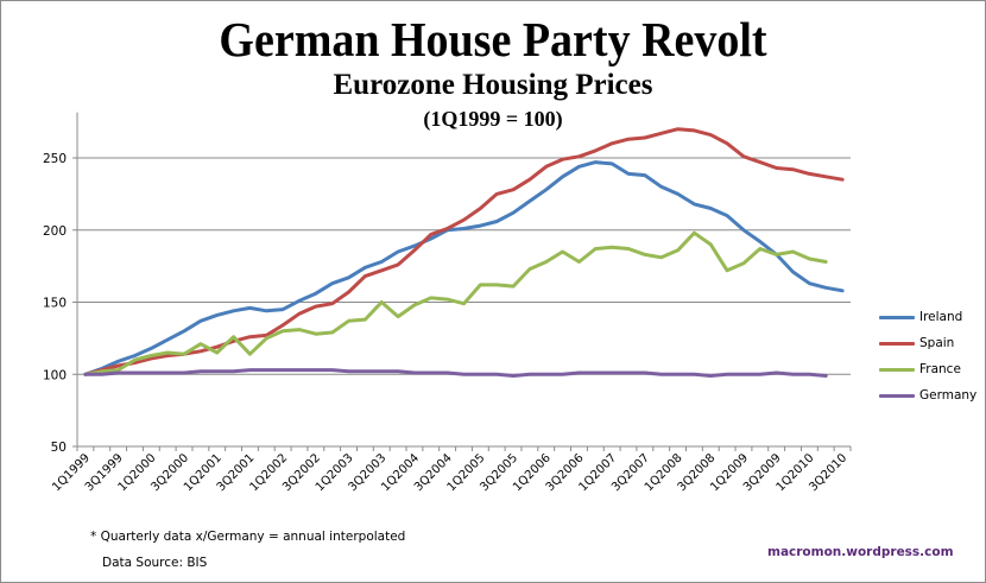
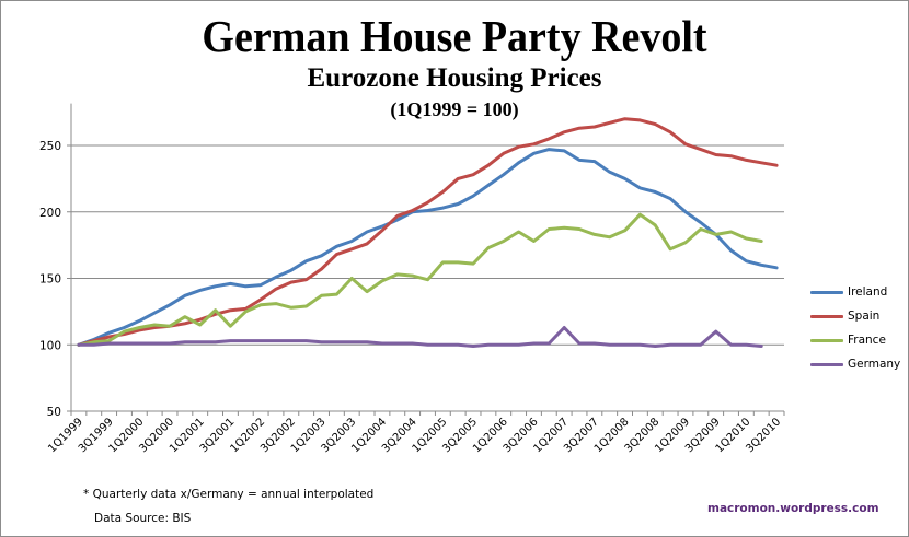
Germany/1Q2007: 101 -> 113
Germany/3Q2009: 101 -> 110
